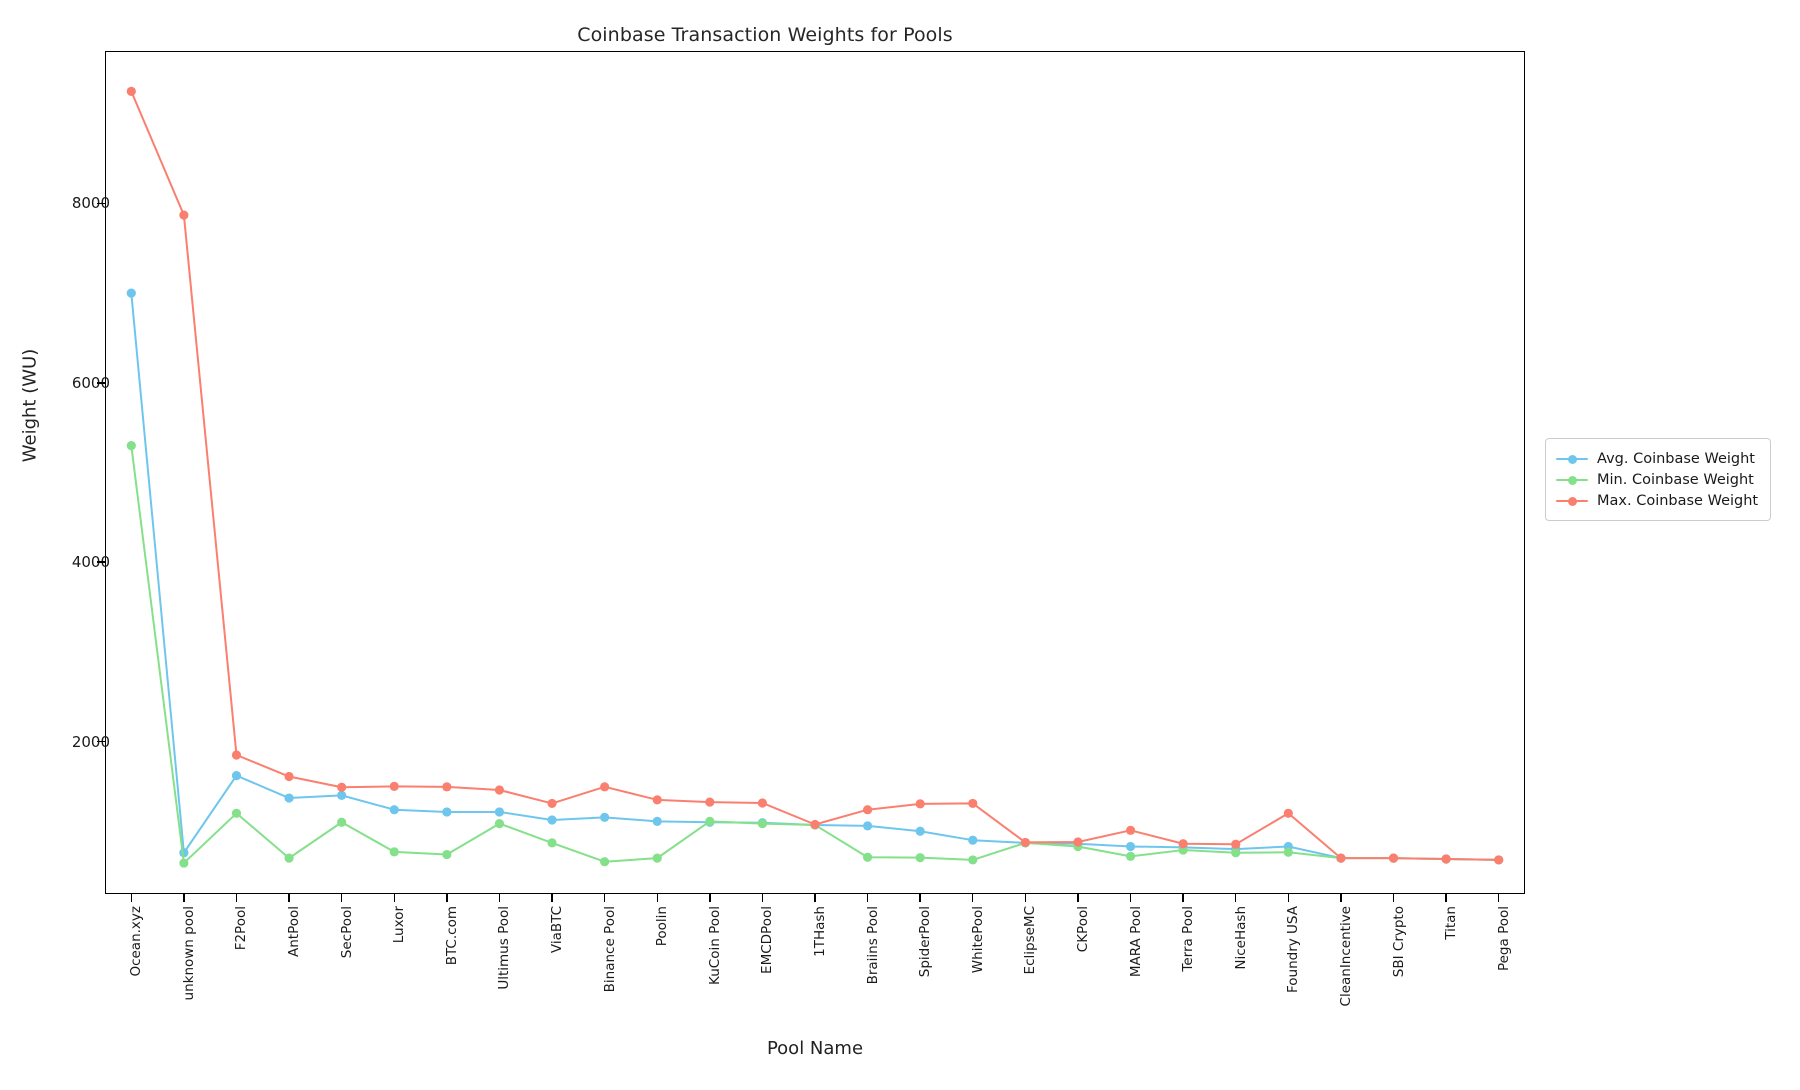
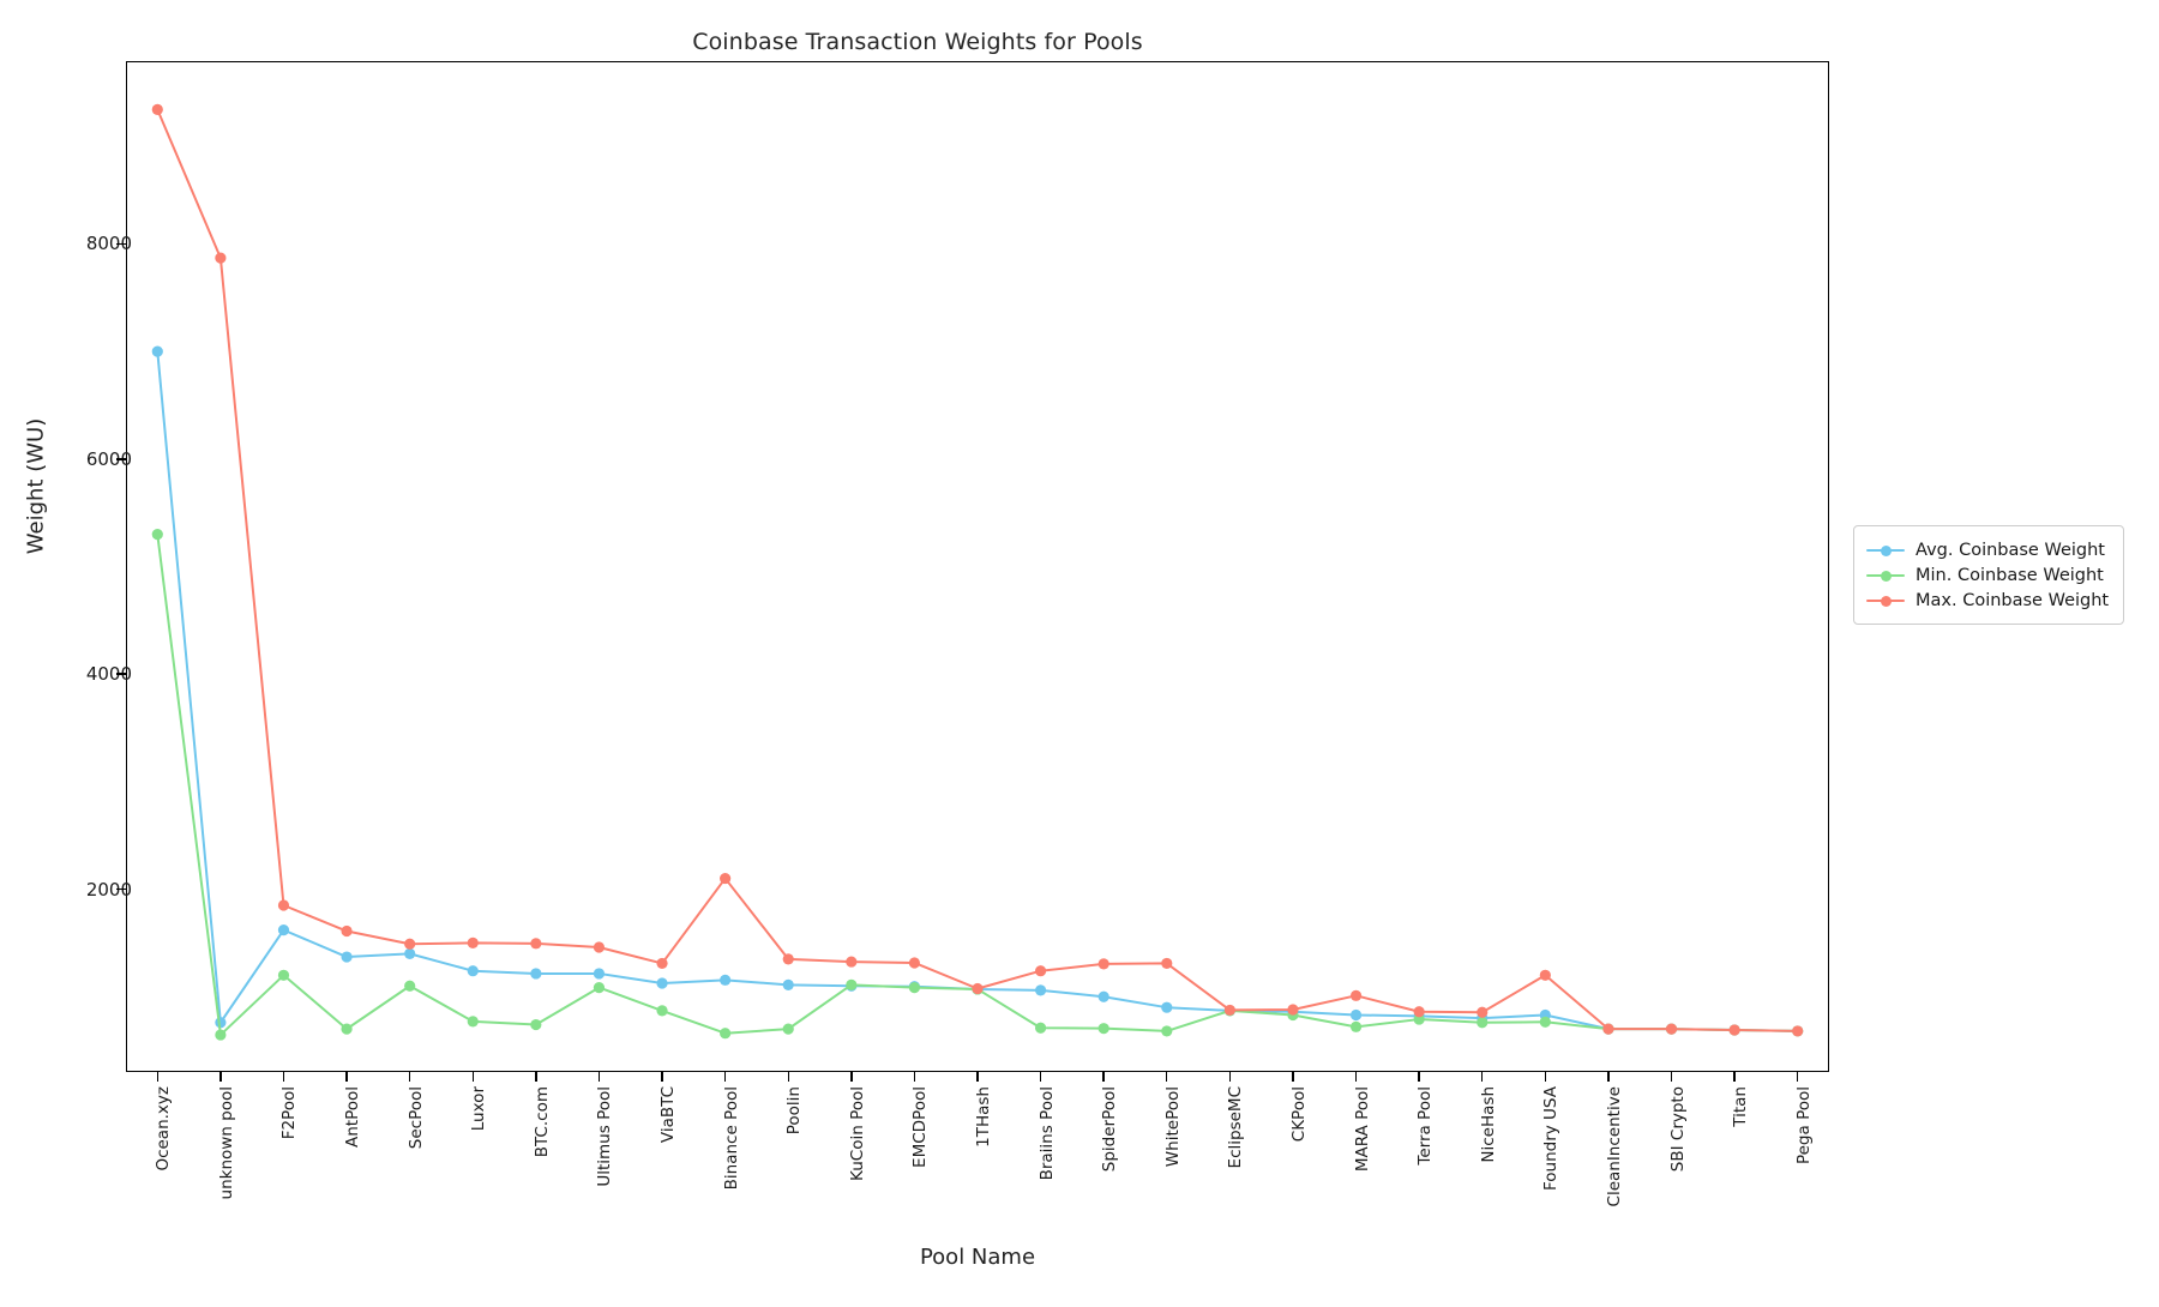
Max. Coinbase Weight/Binance Pool: 1500 -> 2100
